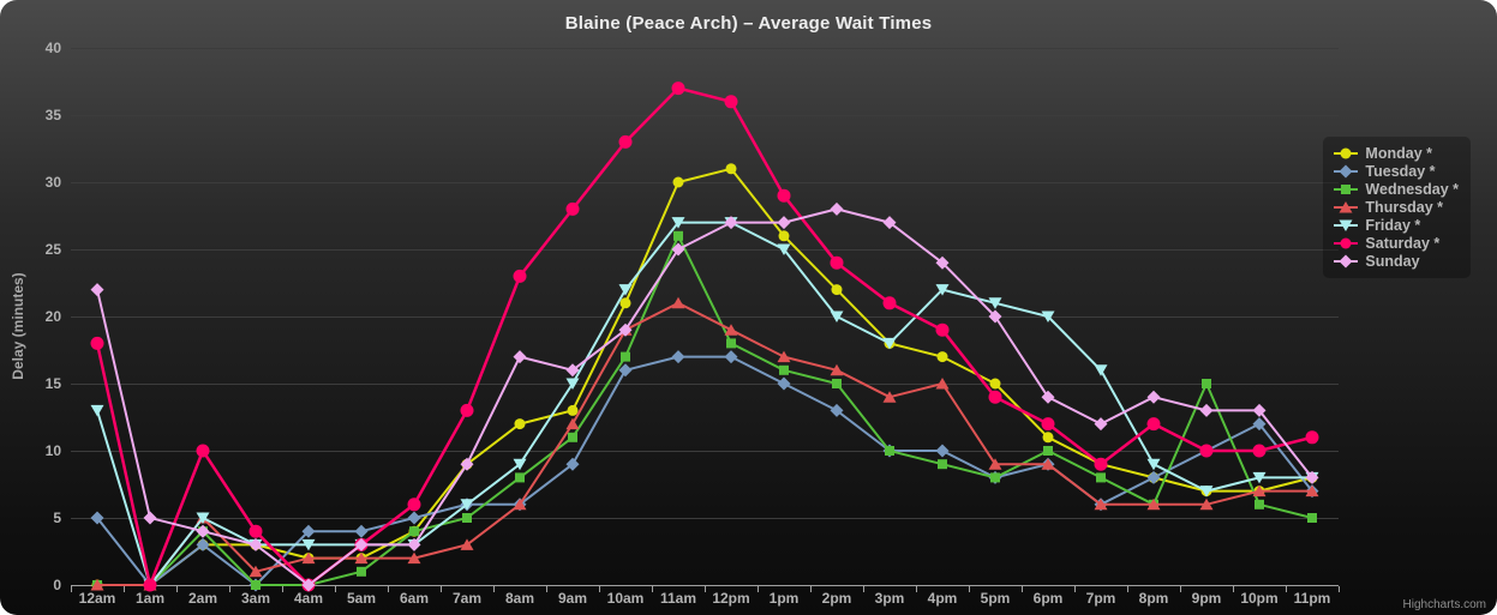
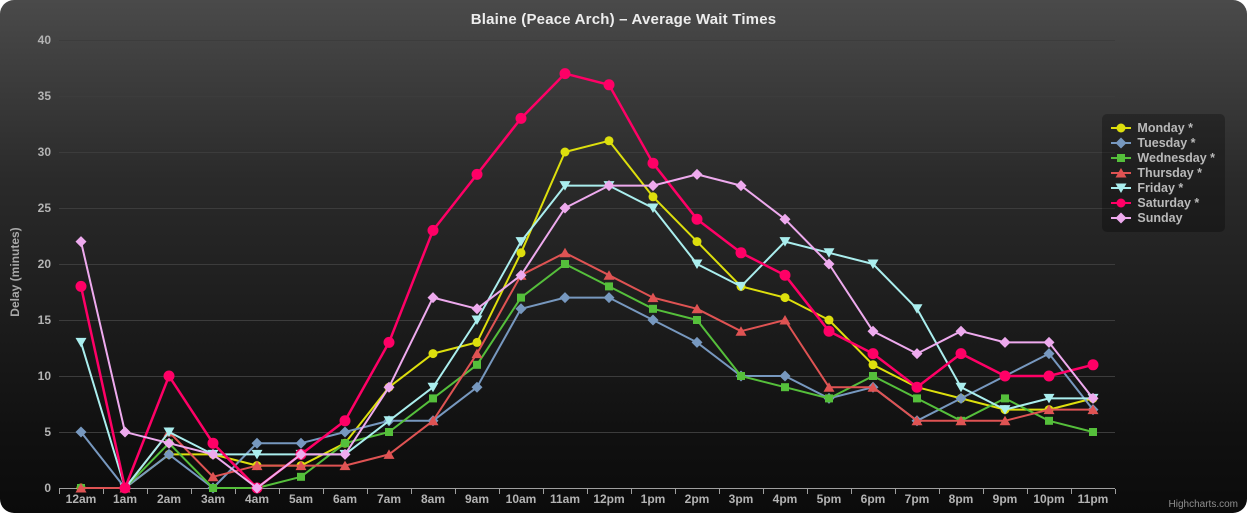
Wednesday */11am: 26 -> 20
Wednesday */9pm: 15 -> 8
